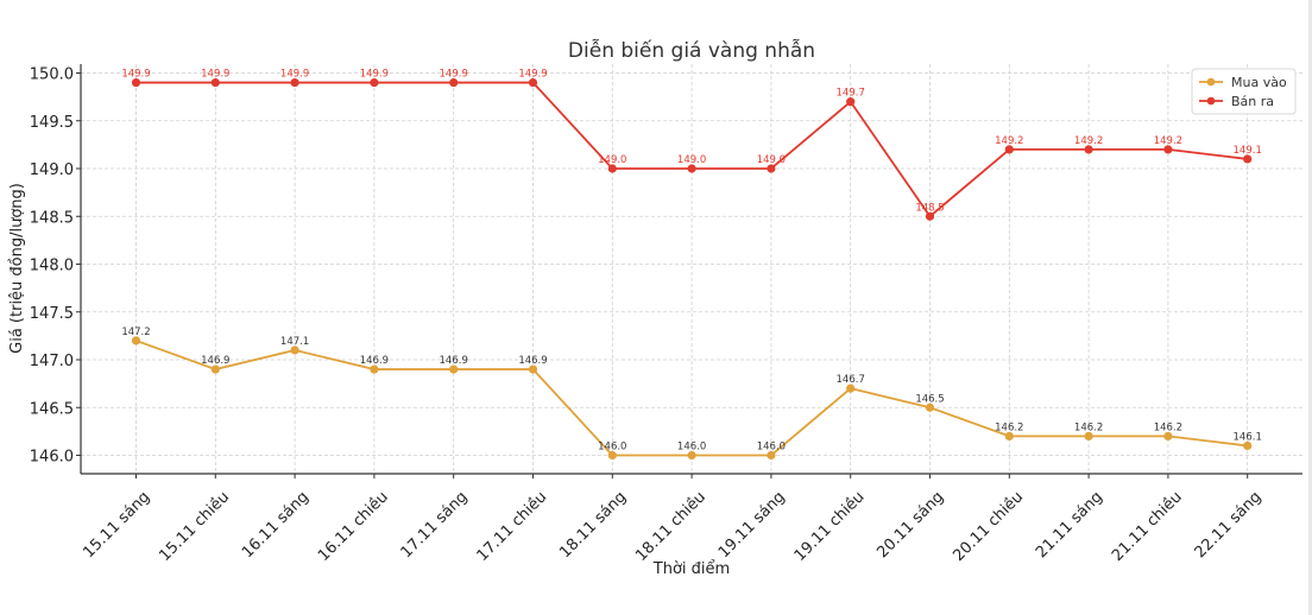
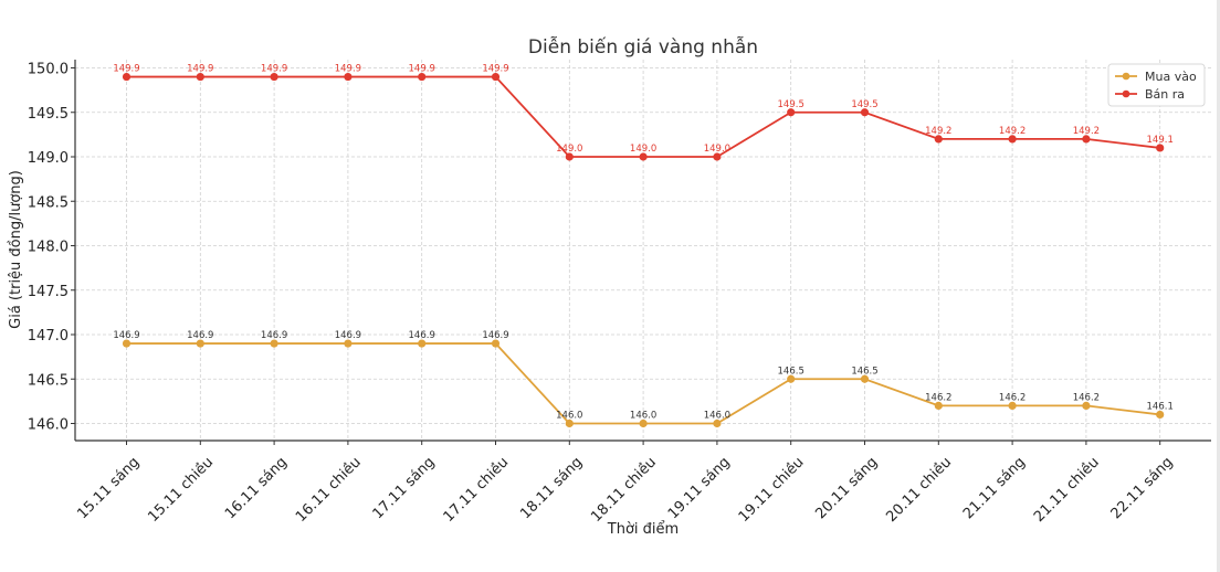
Mua vào/15.11 sáng: 147.2 -> 146.9
Mua vào/16.11 sáng: 147.1 -> 146.9
Mua vào/19.11 chiều: 146.7 -> 146.5
Bán ra/19.11 chiều: 149.7 -> 149.5
Bán ra/20.11 sáng: 148.5 -> 149.5
